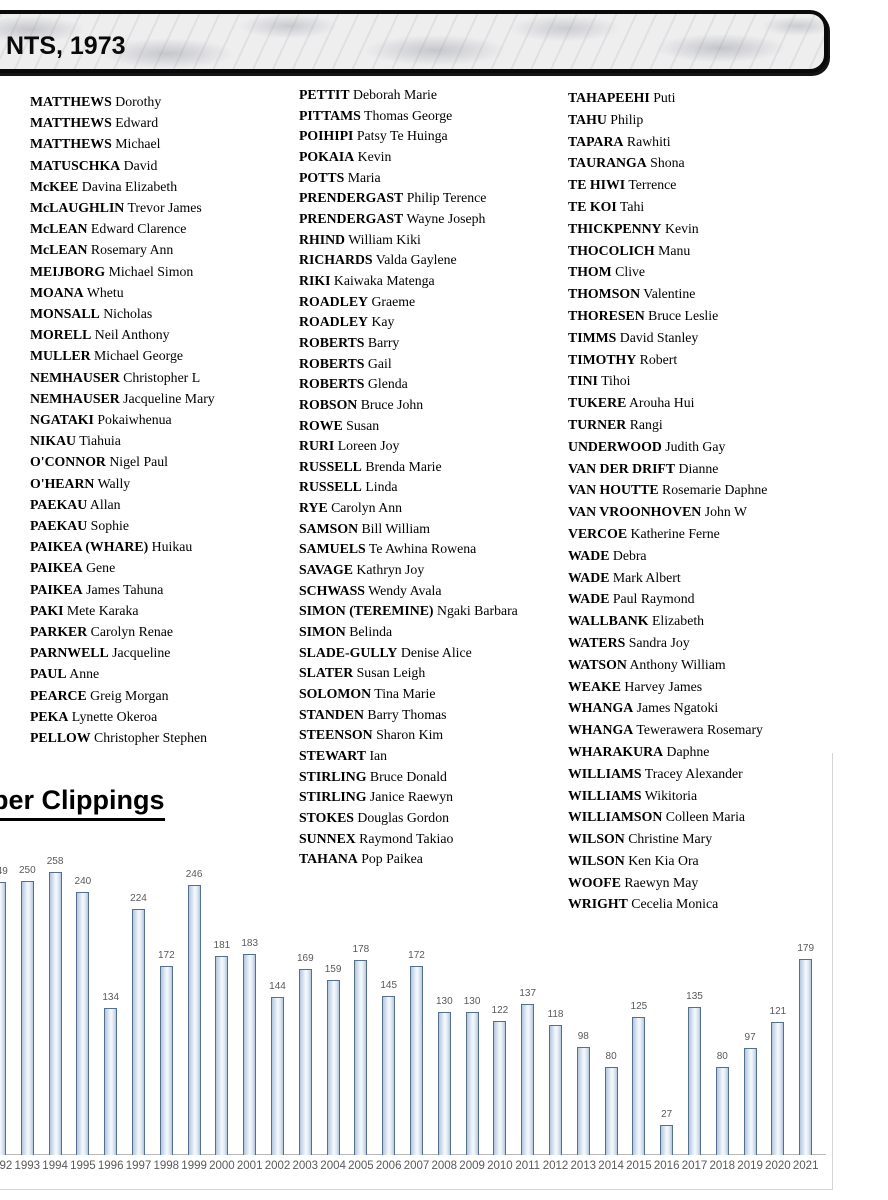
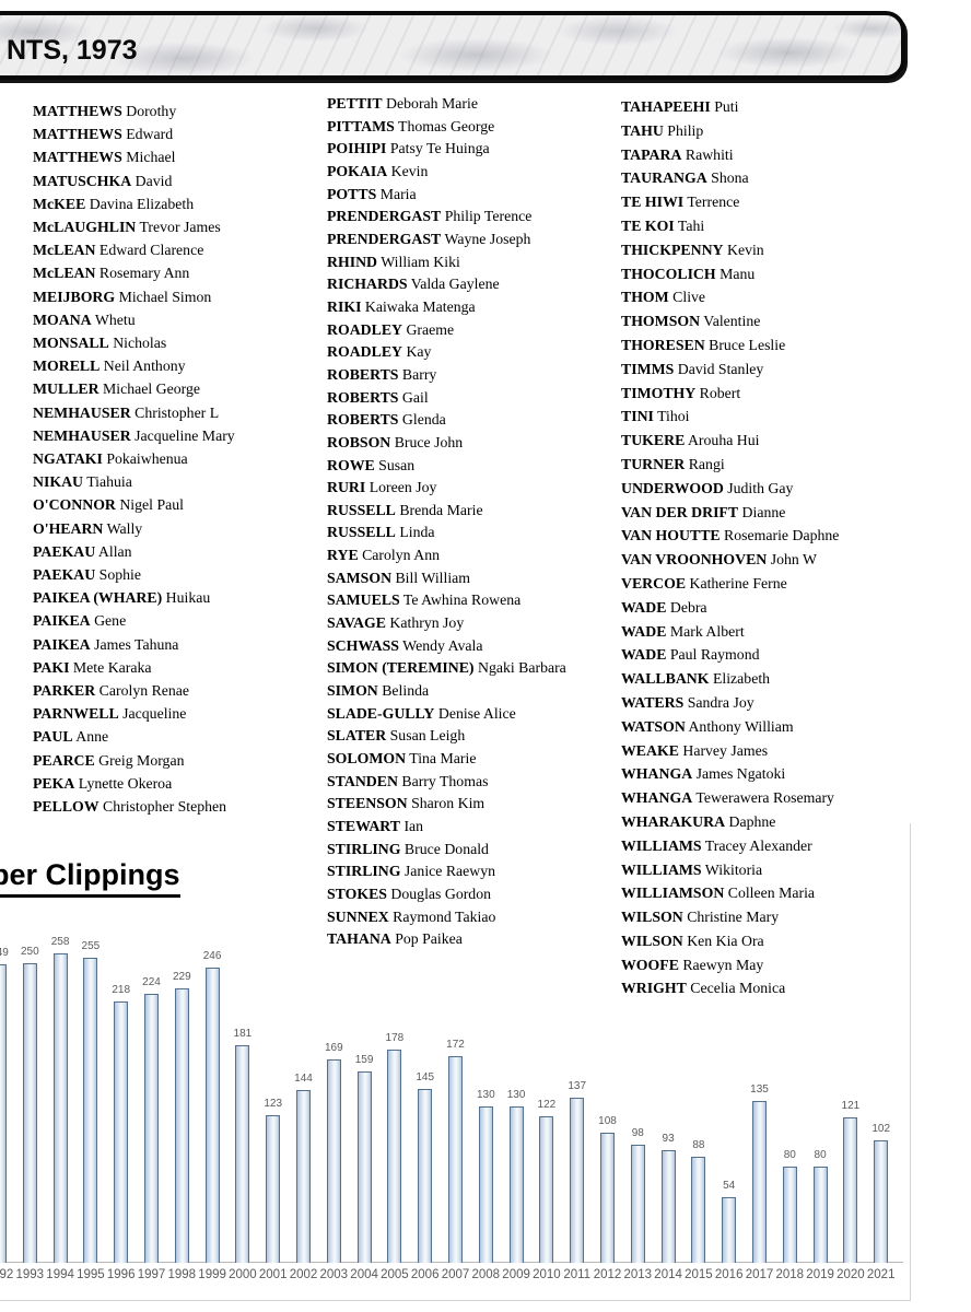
1995: 240 -> 255
1996: 134 -> 218
1998: 172 -> 229
2001: 183 -> 123
2012: 118 -> 108
2014: 80 -> 93
2015: 125 -> 88
2016: 27 -> 54
2019: 97 -> 80
2021: 179 -> 102
